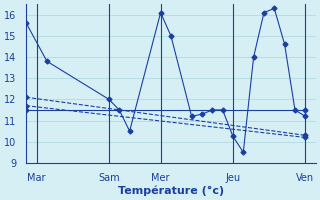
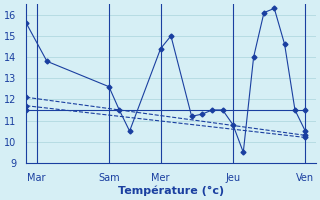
Sam: 12.00 -> 12.60
Mer: 16.10 -> 14.40
Jeu: 10.25 -> 10.80
Ven: 11.20 -> 10.50
